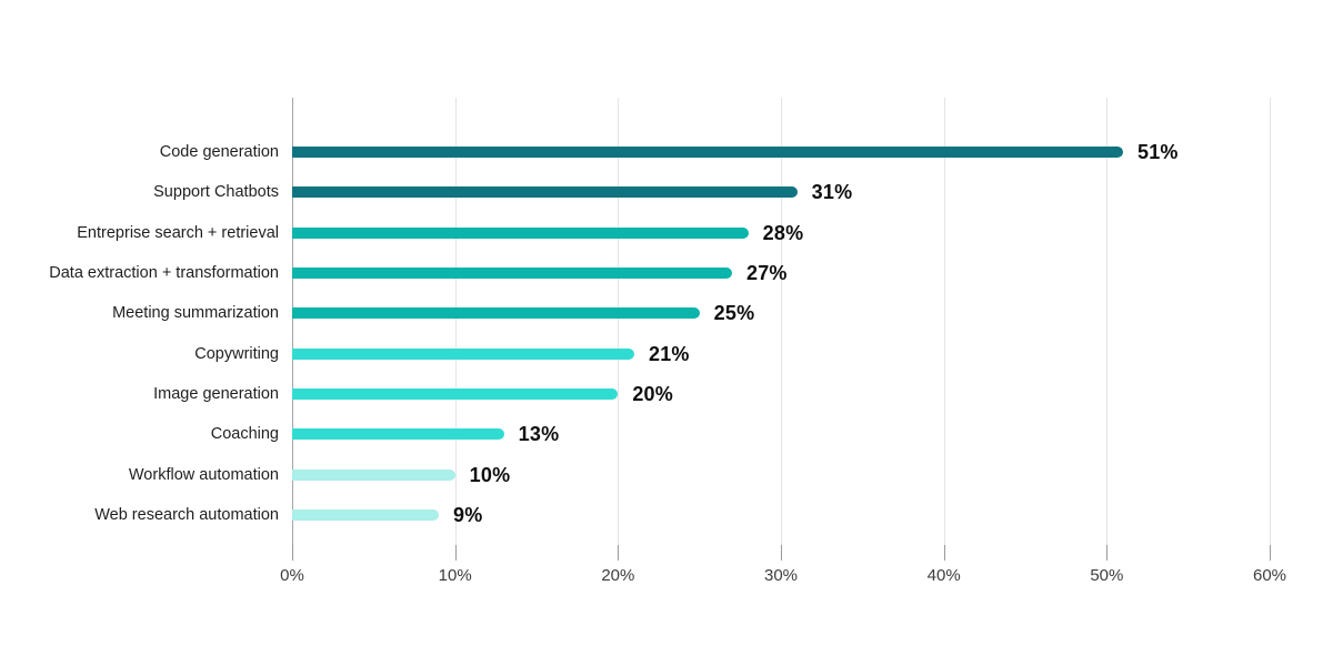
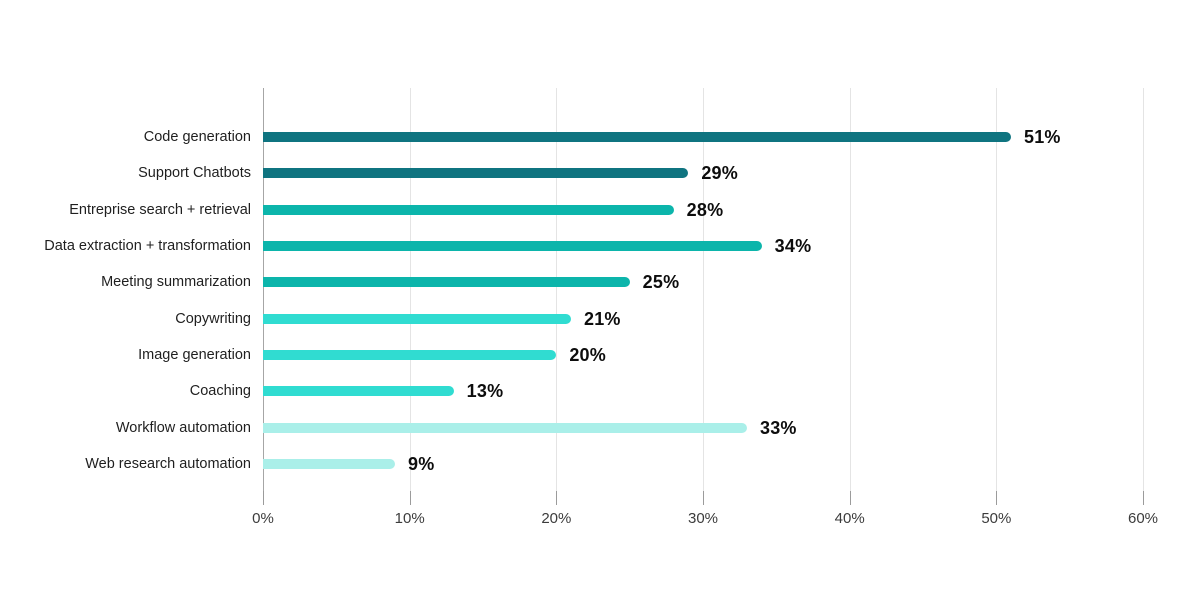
Support Chatbots: 31% -> 29%
Data extraction + transformation: 27% -> 34%
Workflow automation: 10% -> 33%
